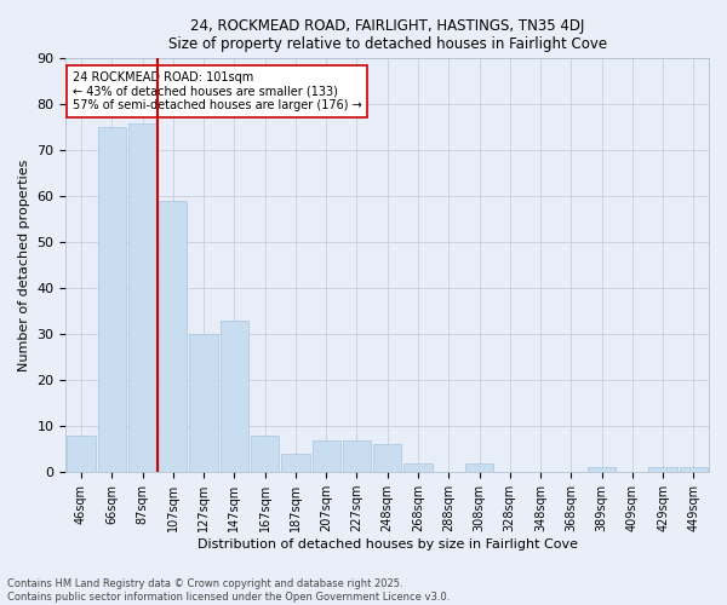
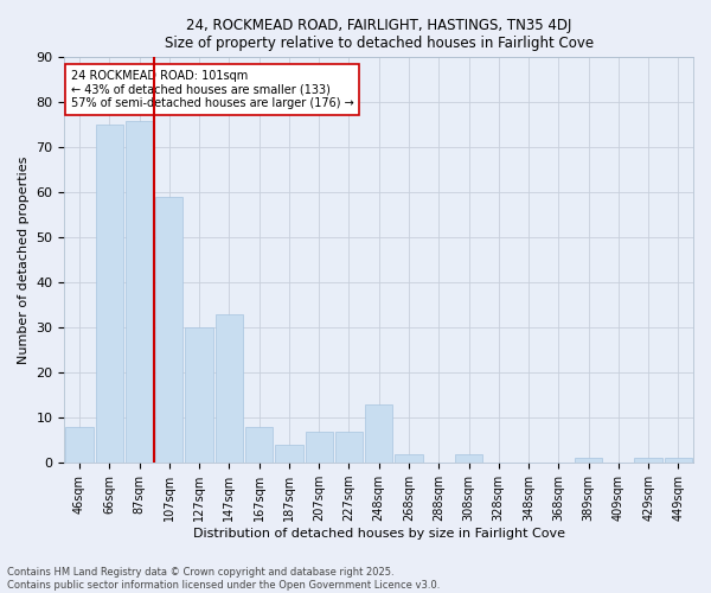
248sqm: 6 -> 13
